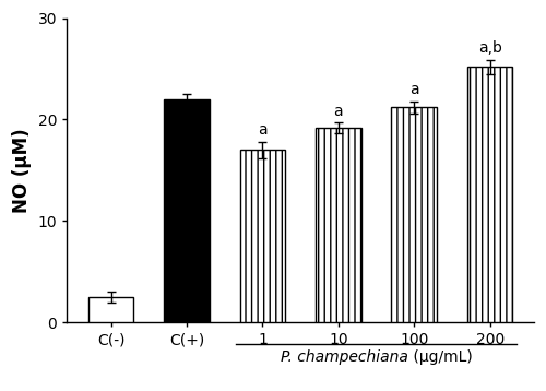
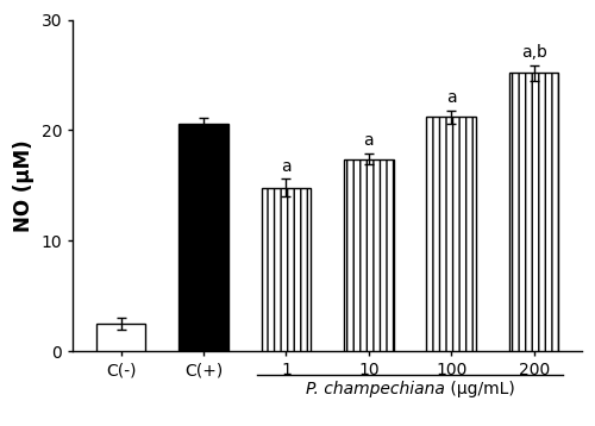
C(+): 22.0 -> 20.6
1: 17.0 -> 14.8
10: 19.2 -> 17.4
